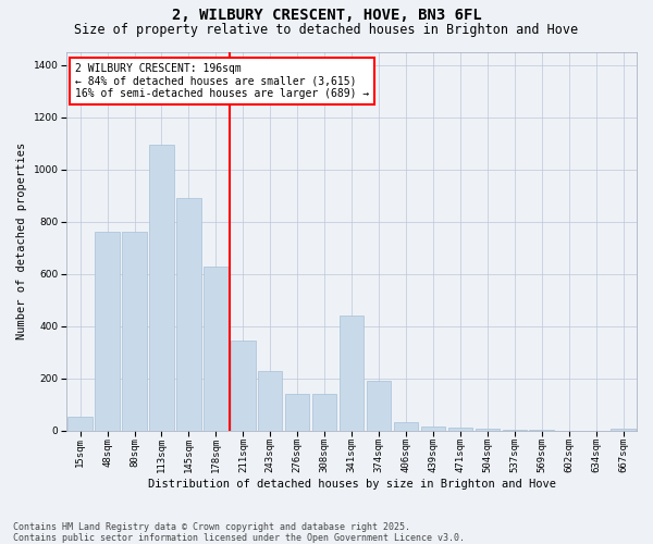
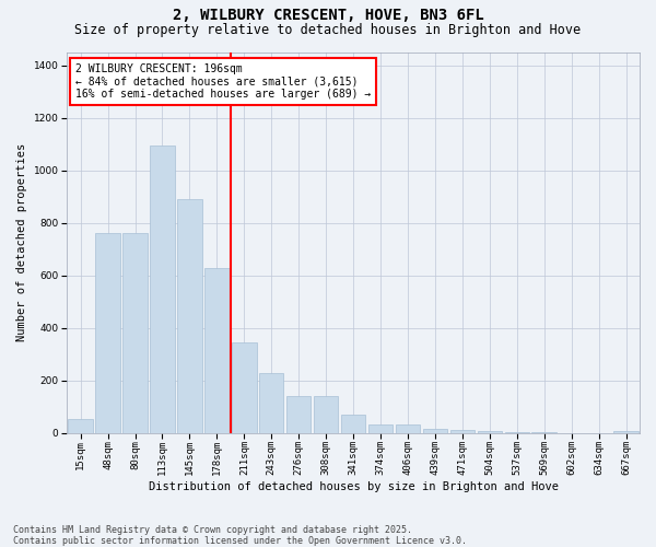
341sqm: 440 -> 70
374sqm: 190 -> 35
